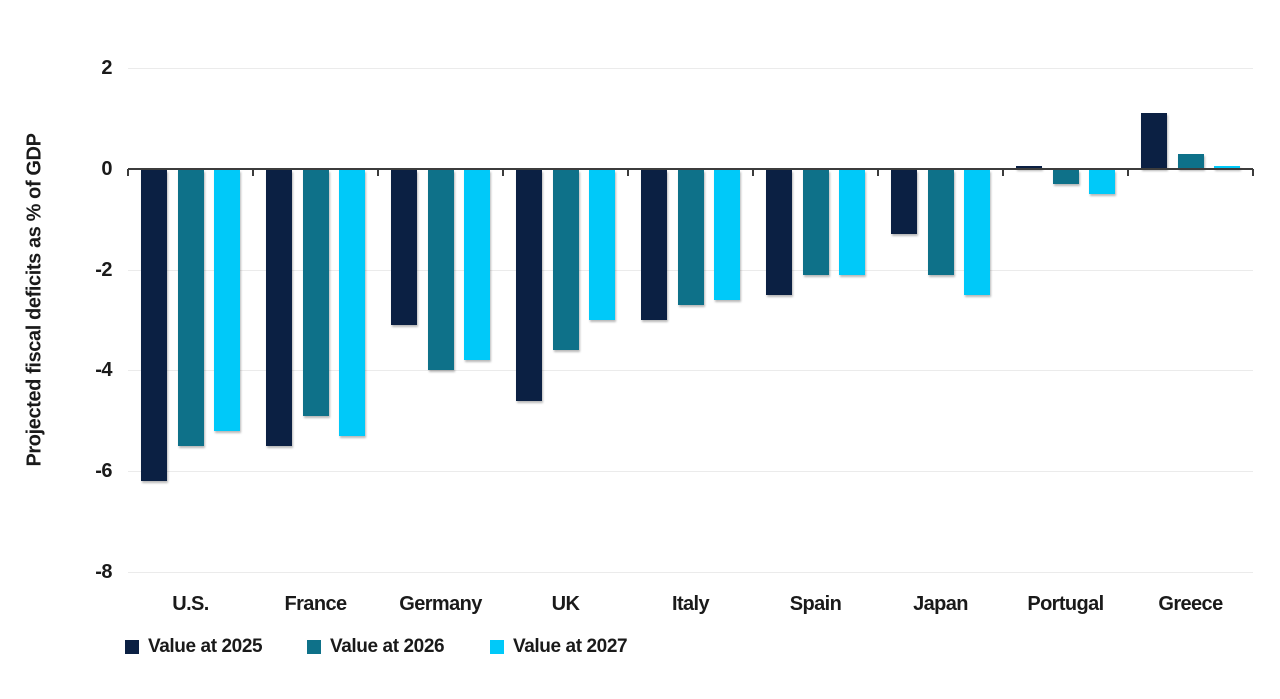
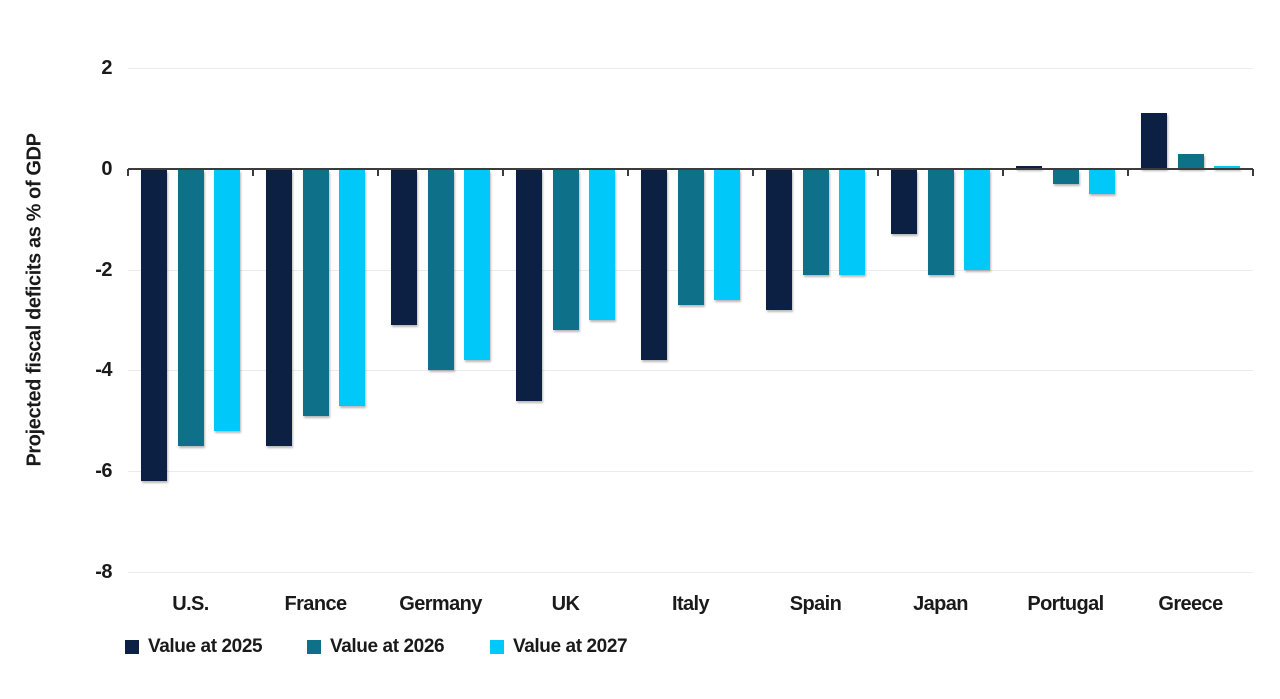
Value at 2027/France: -5.3 -> -4.7
Value at 2026/UK: -3.6 -> -3.2
Value at 2025/Italy: -3.0 -> -3.8
Value at 2025/Spain: -2.5 -> -2.8
Value at 2027/Japan: -2.5 -> -2.0
